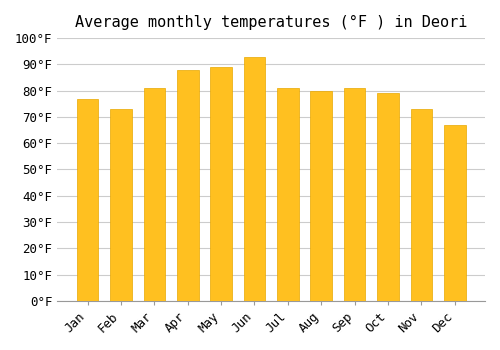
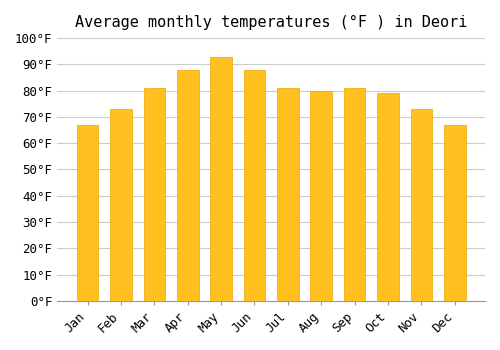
Jan: 77°F -> 67°F
May: 89°F -> 93°F
Jun: 93°F -> 88°F
